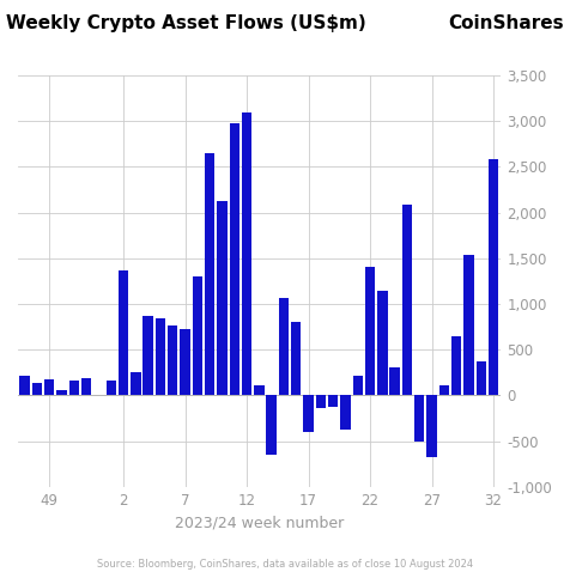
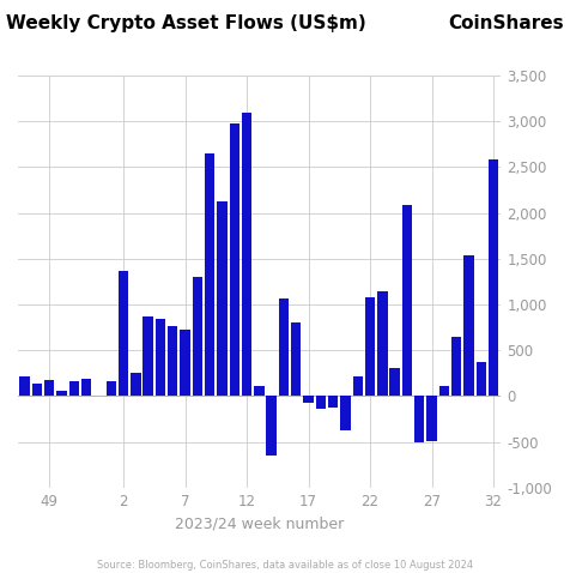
17: -400 -> -80
22: 1,400 -> 1,080
27: -680 -> -490
